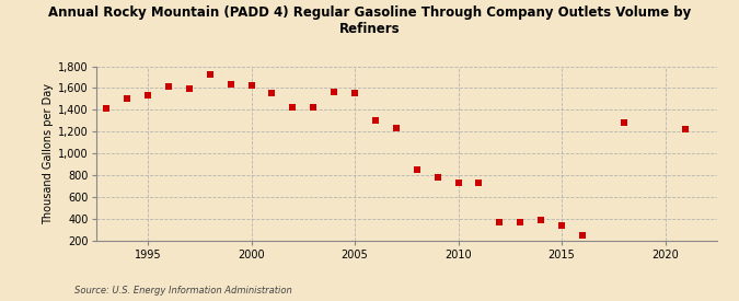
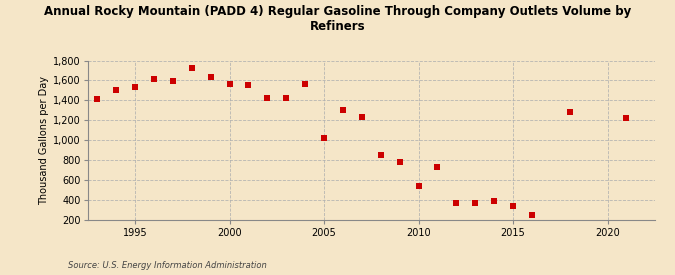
2000: 1,620 -> 1,560
2005: 1,550 -> 1,020
2010: 730 -> 540
